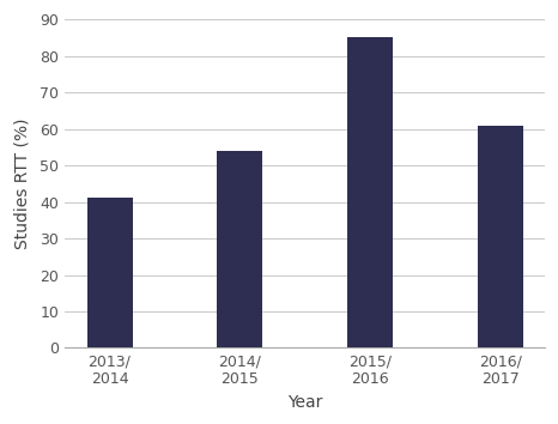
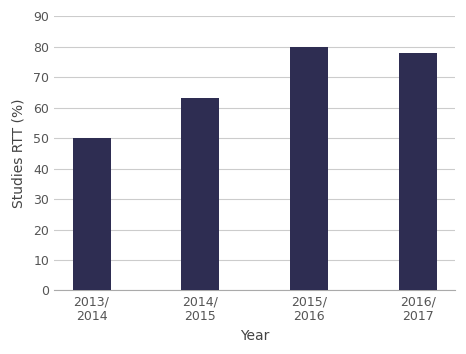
2013/ 2014: 41 -> 50
2014/ 2015: 54 -> 63
2015/ 2016: 85 -> 80
2016/ 2017: 61 -> 78
